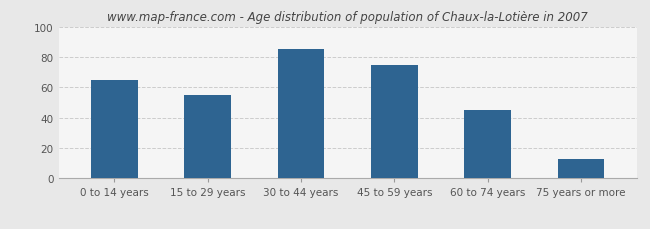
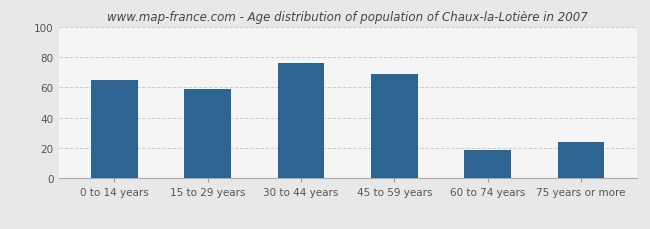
15 to 29 years: 55 -> 59
30 to 44 years: 85 -> 76
45 to 59 years: 75 -> 69
60 to 74 years: 45 -> 19
75 years or more: 13 -> 24
